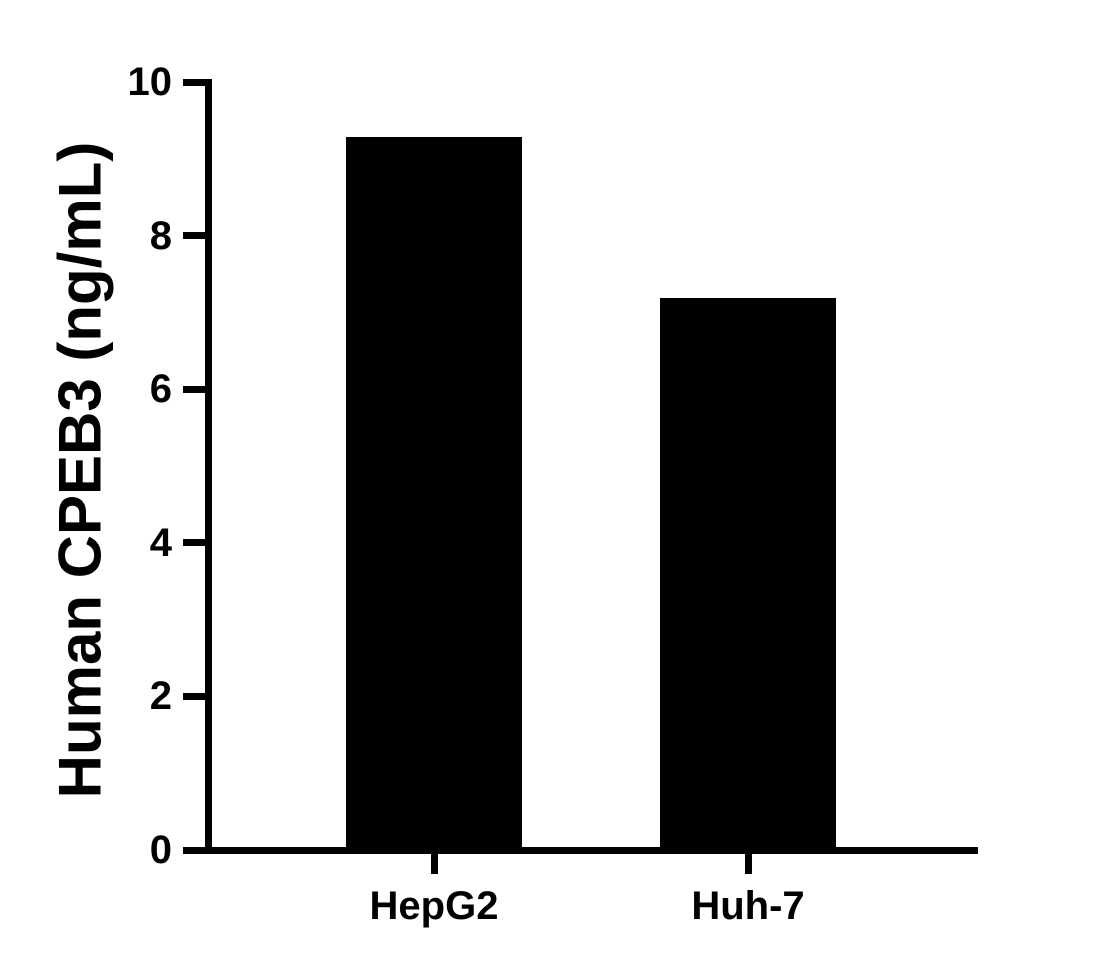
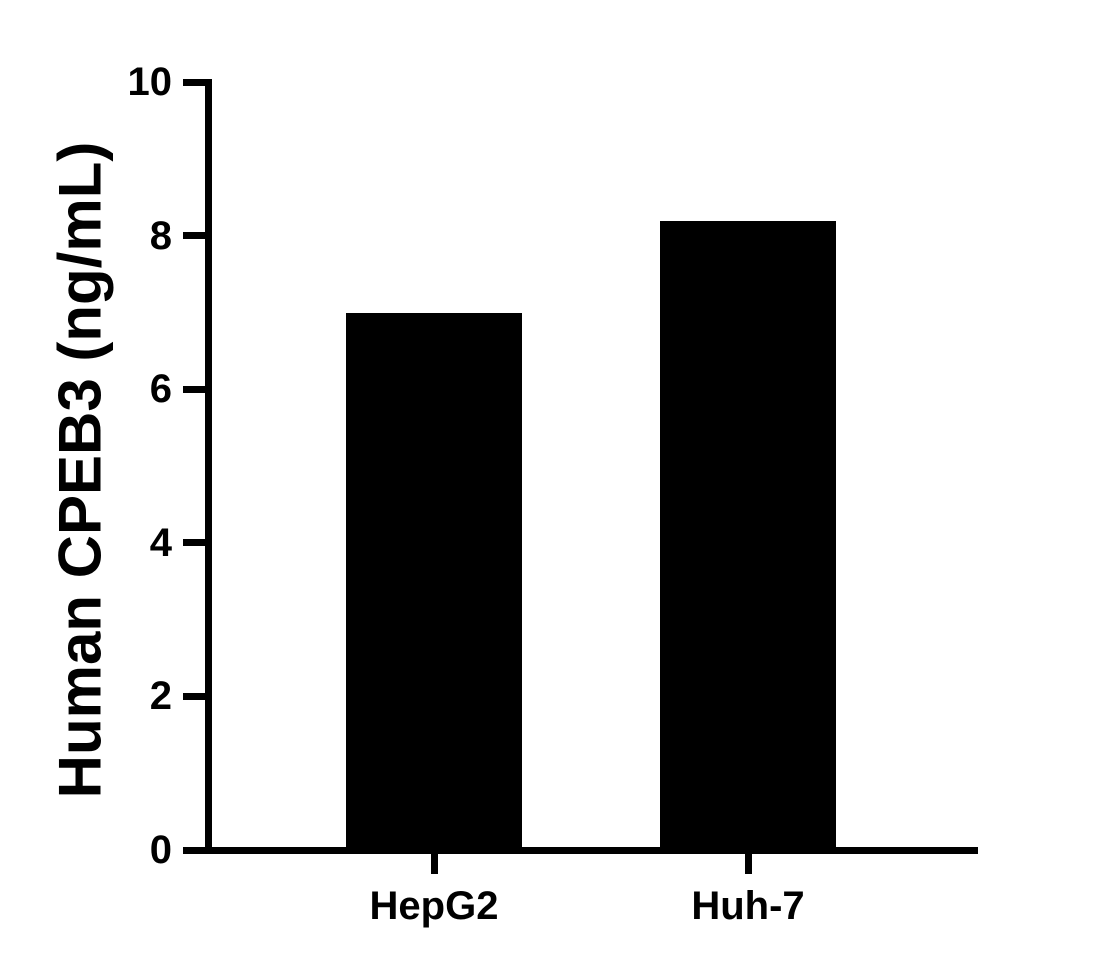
HepG2: 9.3 -> 7.0
Huh-7: 7.2 -> 8.2
